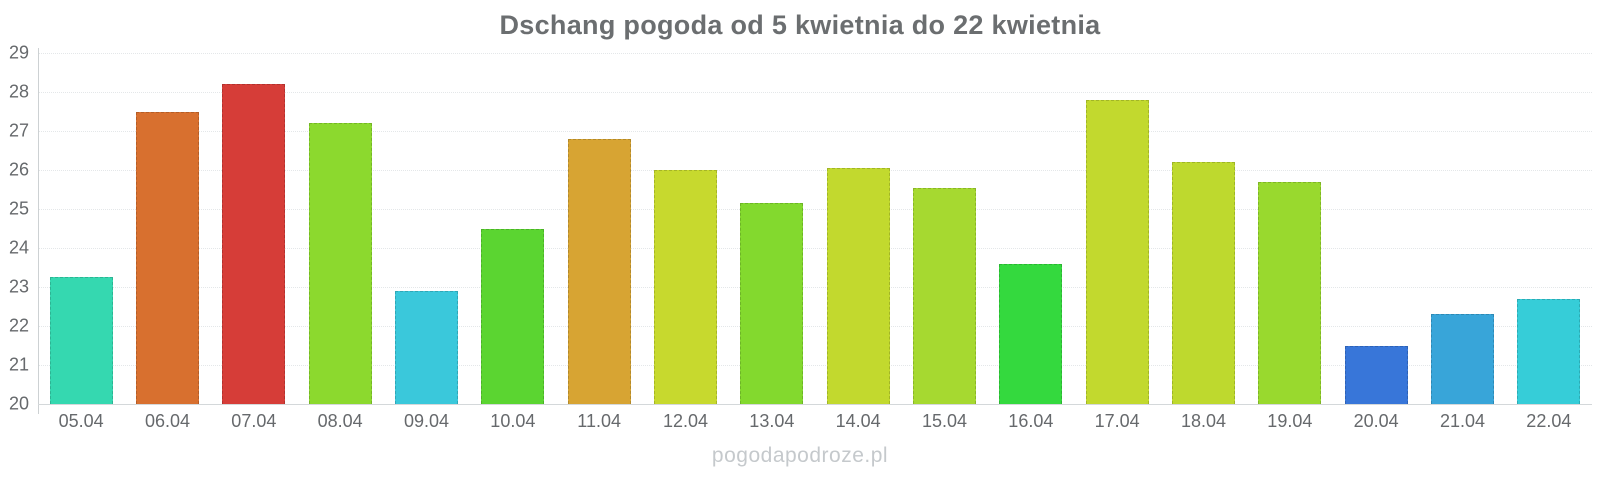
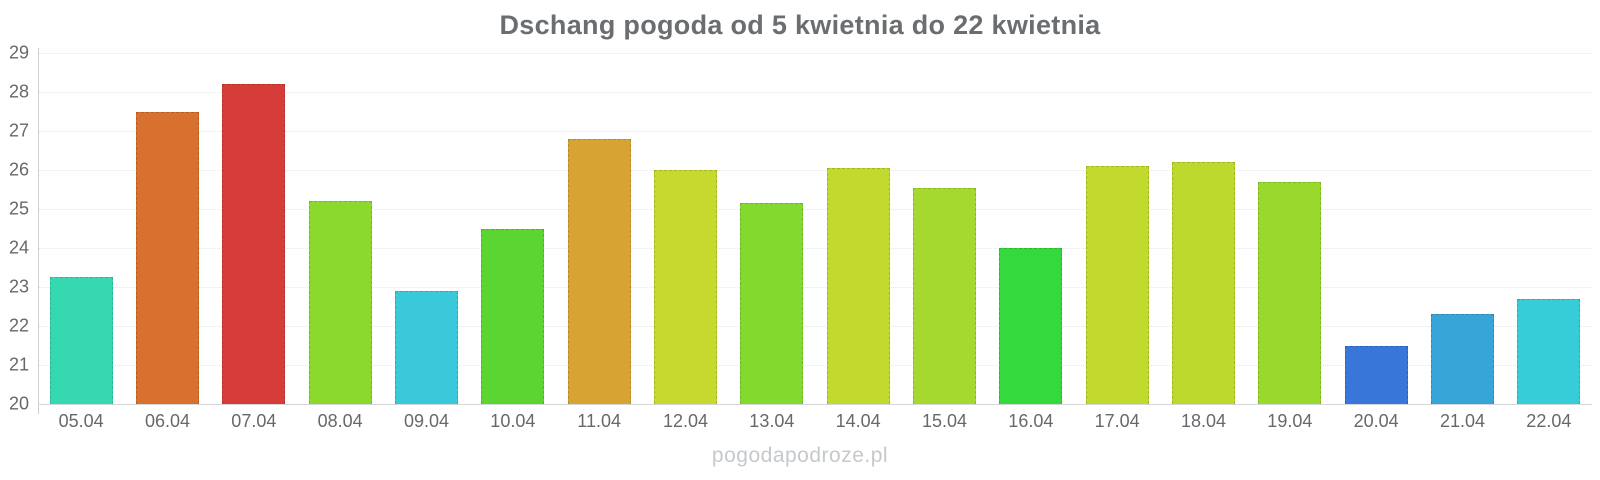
08.04: 27.2 -> 25.2
16.04: 23.6 -> 24.0
17.04: 27.8 -> 26.1
